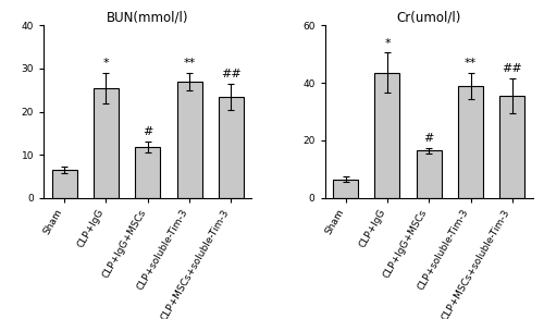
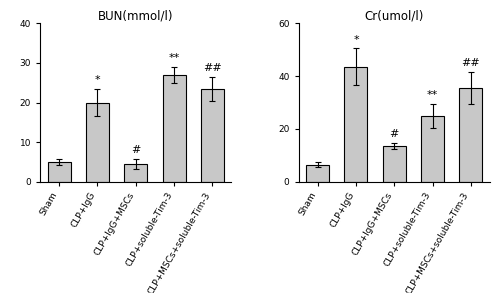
BUN(mmol/l)/Sham: 6.5 -> 5.0
BUN(mmol/l)/CLP+IgG: 25.5 -> 20.0
BUN(mmol/l)/CLP+IgG+MSCs: 11.8 -> 4.5
Cr(umol/l)/CLP+IgG+MSCs: 16.5 -> 13.5
Cr(umol/l)/CLP+soluble-Tim-3: 39.0 -> 25.0
